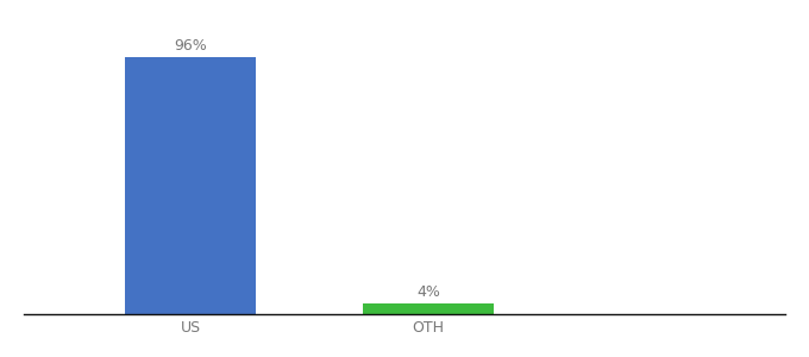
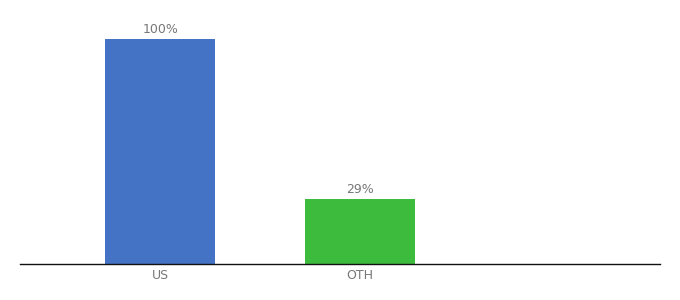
US: 96% -> 100%
OTH: 4% -> 29%
